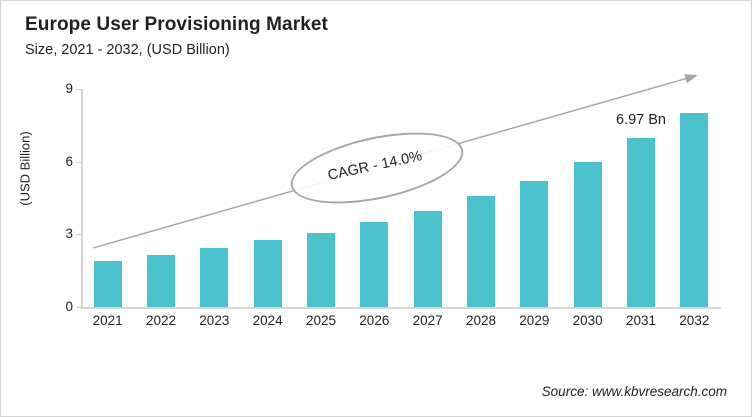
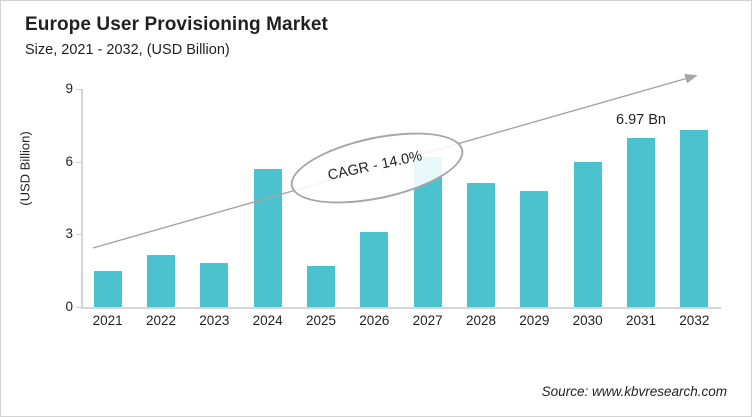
2021: 1.9 -> 1.5
2023: 2.5 -> 1.8
2024: 2.8 -> 5.7
2025: 3.0 -> 1.7
2026: 3.5 -> 3.1
2027: 4.0 -> 6.2
2028: 4.6 -> 5.1
2029: 5.2 -> 4.8
2032: 8.0 -> 7.3
